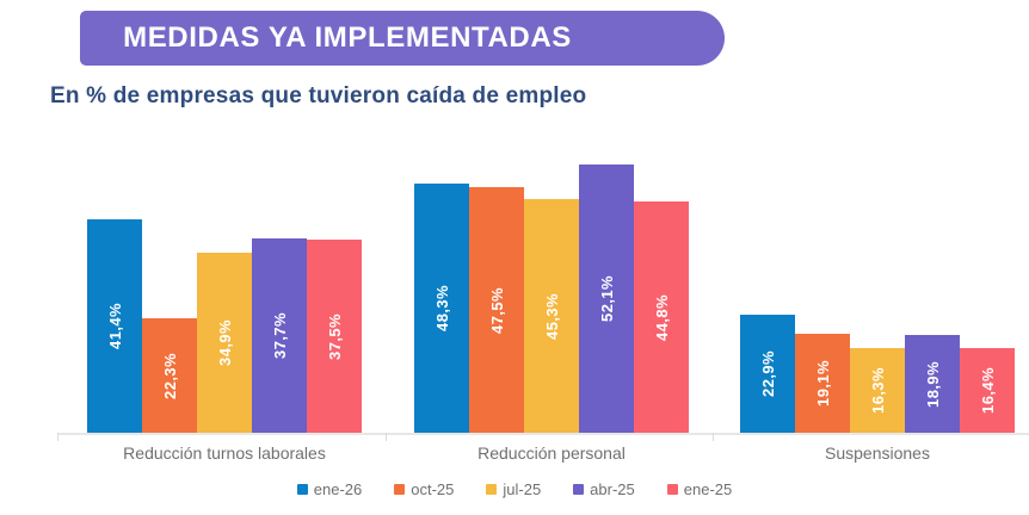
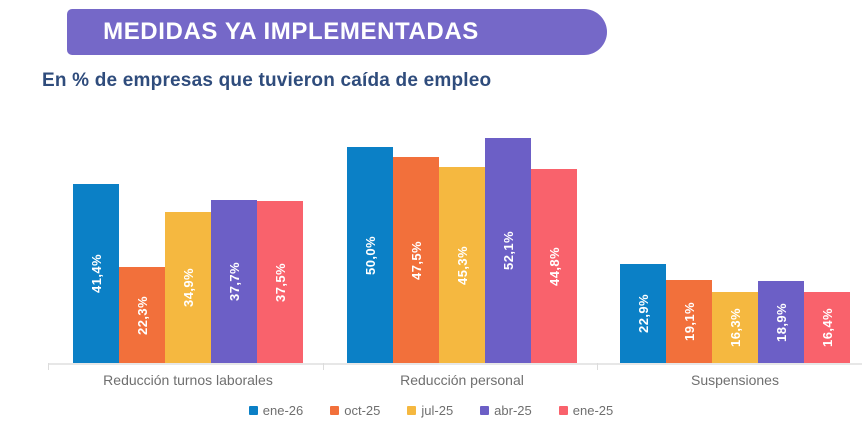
ene-26/Reducción personal: 48,3% -> 50,0%
